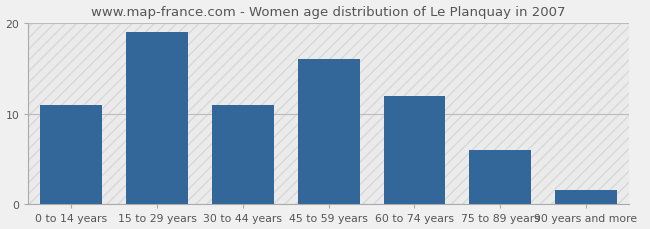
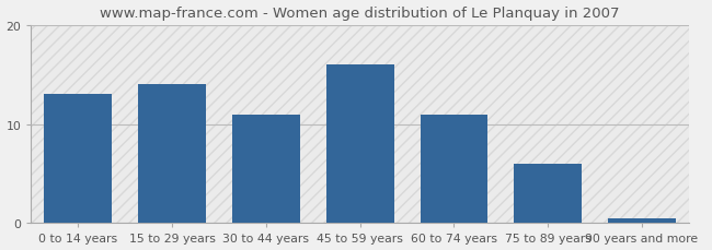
0 to 14 years: 11.0 -> 13.0
15 to 29 years: 19.0 -> 14.0
60 to 74 years: 12.0 -> 11.0
90 years and more: 1.6 -> 0.5
